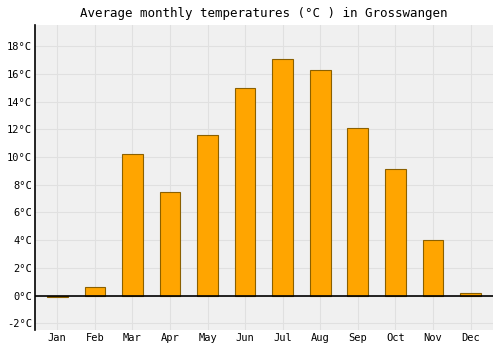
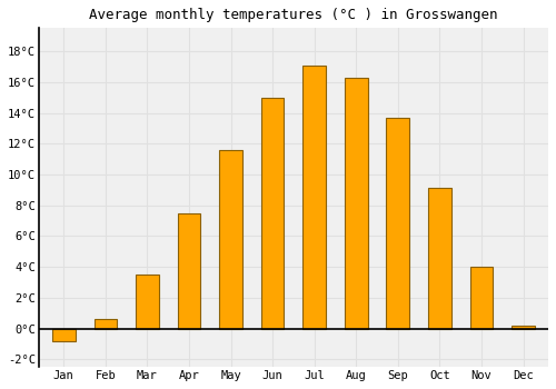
Jan: -0.1°C -> -0.8°C
Mar: 10.2°C -> 3.5°C
Sep: 12.1°C -> 13.7°C
